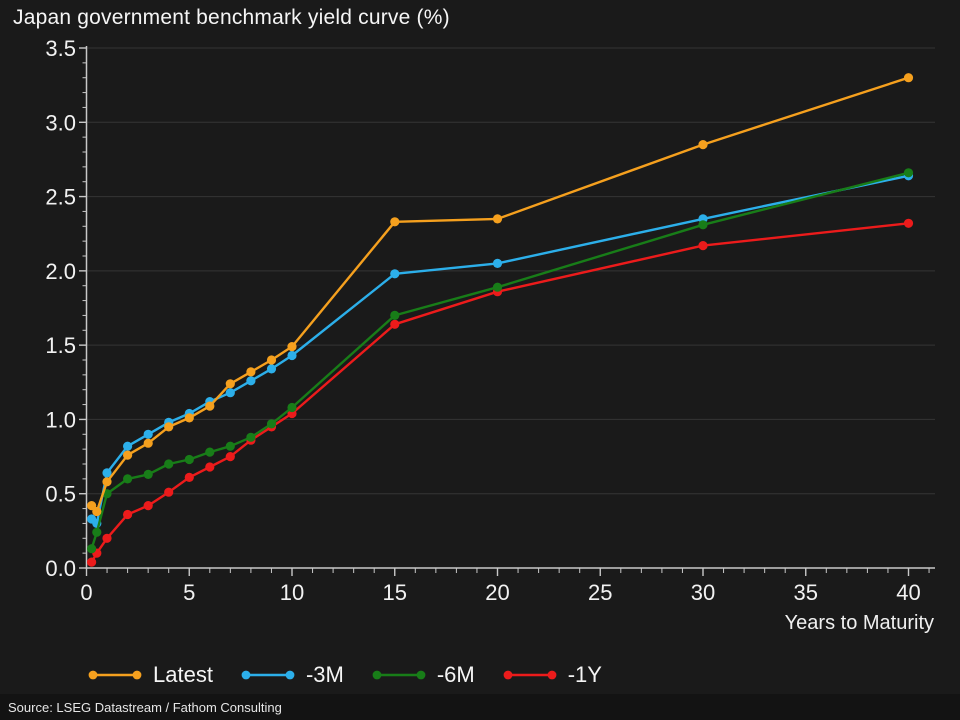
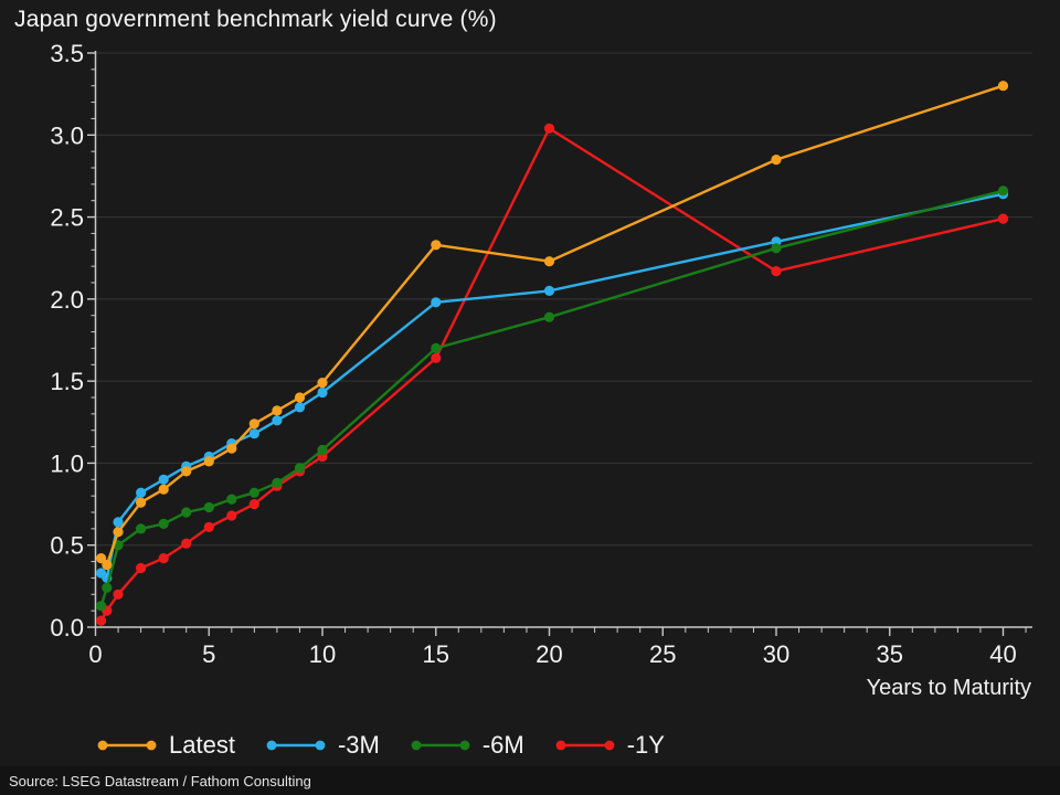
Latest/20: 2.35 -> 2.23
-1Y/20: 1.86 -> 3.04
-1Y/40: 2.32 -> 2.49
